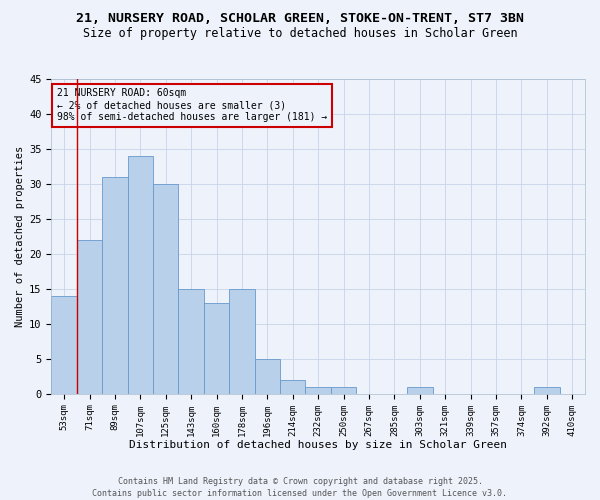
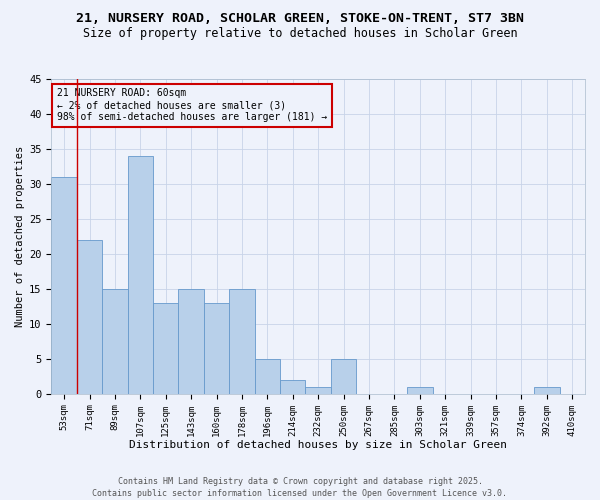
53sqm: 14 -> 31
89sqm: 31 -> 15
125sqm: 30 -> 13
250sqm: 1 -> 5
